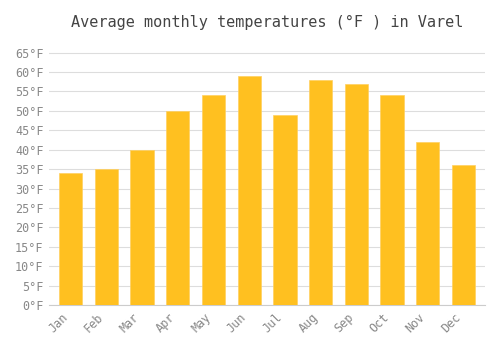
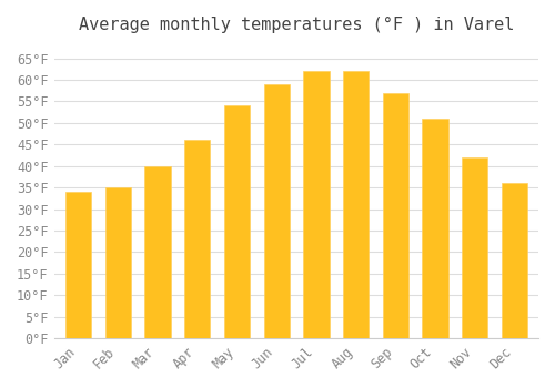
Apr: 50°F -> 46°F
Jul: 49°F -> 62°F
Aug: 58°F -> 62°F
Oct: 54°F -> 51°F
